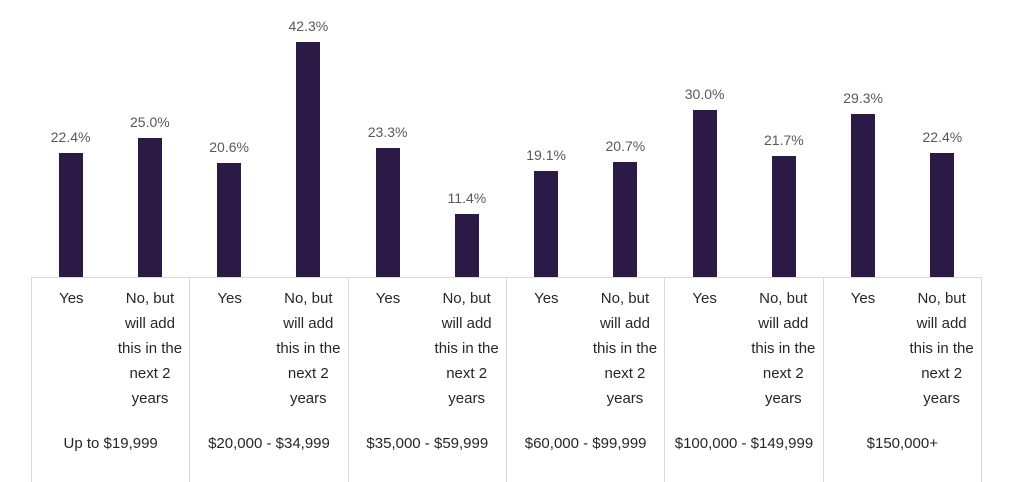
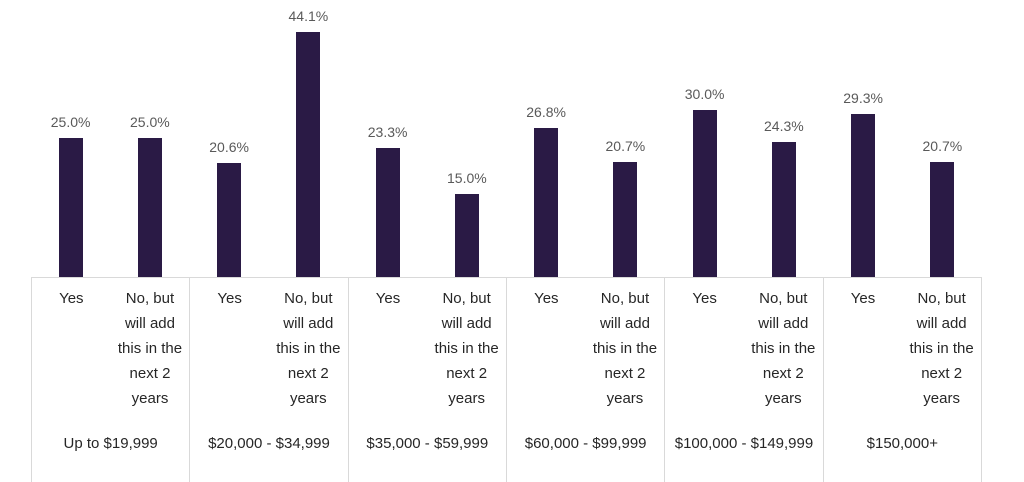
Yes/Up to $19,999: 22.4% -> 25.0%
No, but will add this in the next 2 years/$20,000 - $34,999: 42.3% -> 44.1%
No, but will add this in the next 2 years/$35,000 - $59,999: 11.4% -> 15.0%
Yes/$60,000 - $99,999: 19.1% -> 26.8%
No, but will add this in the next 2 years/$100,000 - $149,999: 21.7% -> 24.3%
No, but will add this in the next 2 years/$150,000+: 22.4% -> 20.7%
